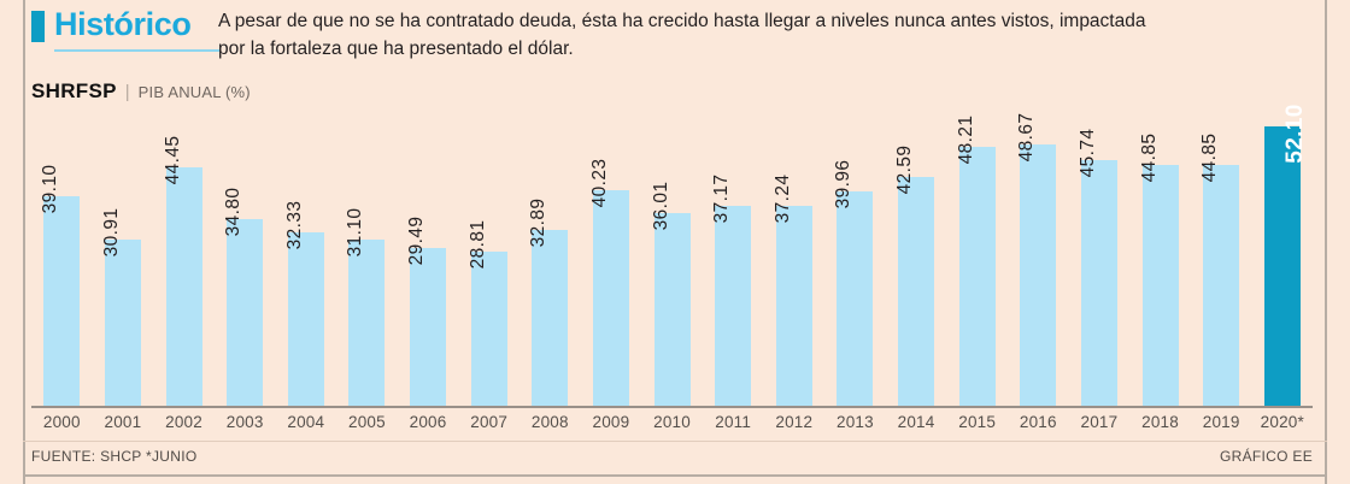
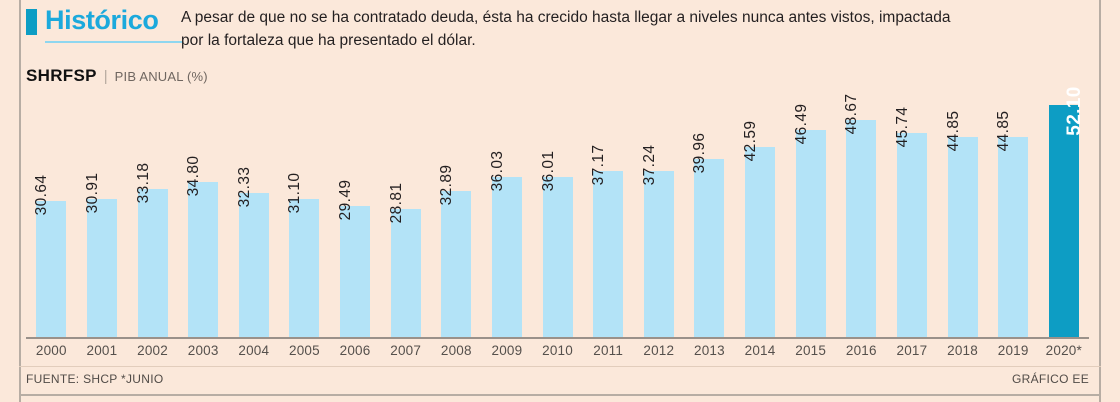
2000: 39.10 -> 30.64
2002: 44.45 -> 33.18
2009: 40.23 -> 36.03
2015: 48.21 -> 46.49
